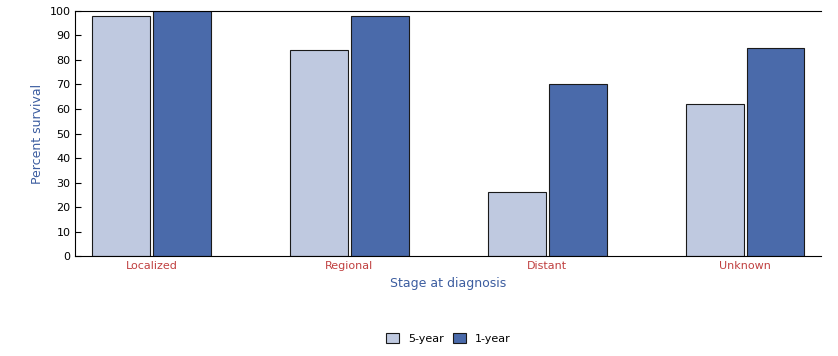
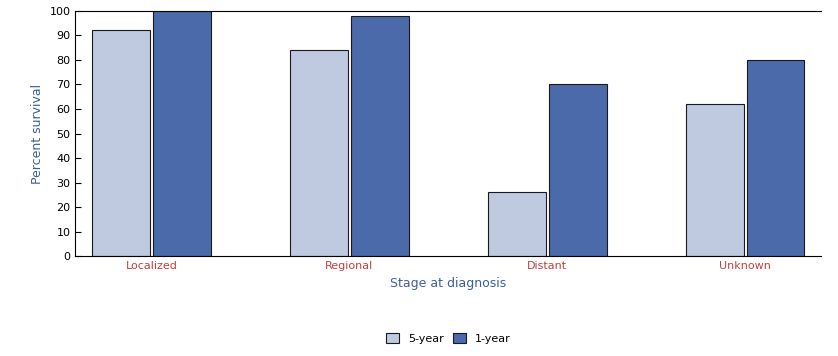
5-year/Localized: 98 -> 92
1-year/Unknown: 85 -> 80
